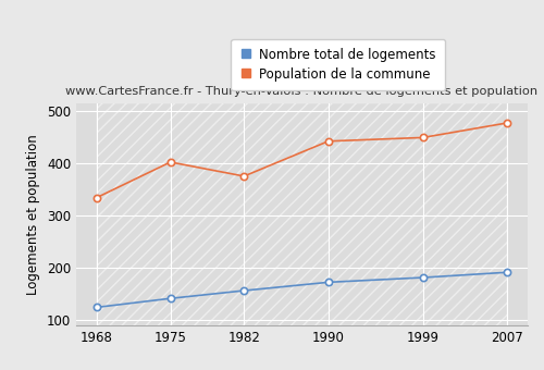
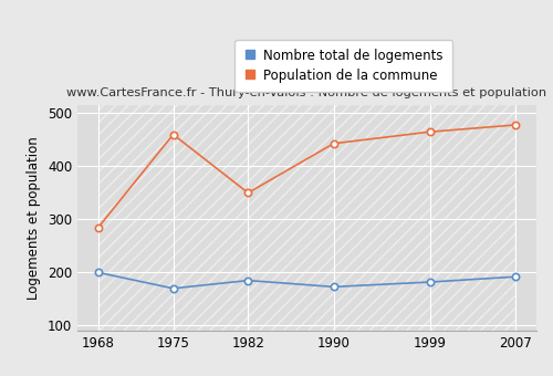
Nombre total de logements/1968: 125 -> 200
Population de la commune/1968: 335 -> 285
Nombre total de logements/1975: 142 -> 170
Population de la commune/1975: 403 -> 460
Nombre total de logements/1982: 157 -> 185
Population de la commune/1982: 376 -> 350
Population de la commune/1999: 450 -> 465
